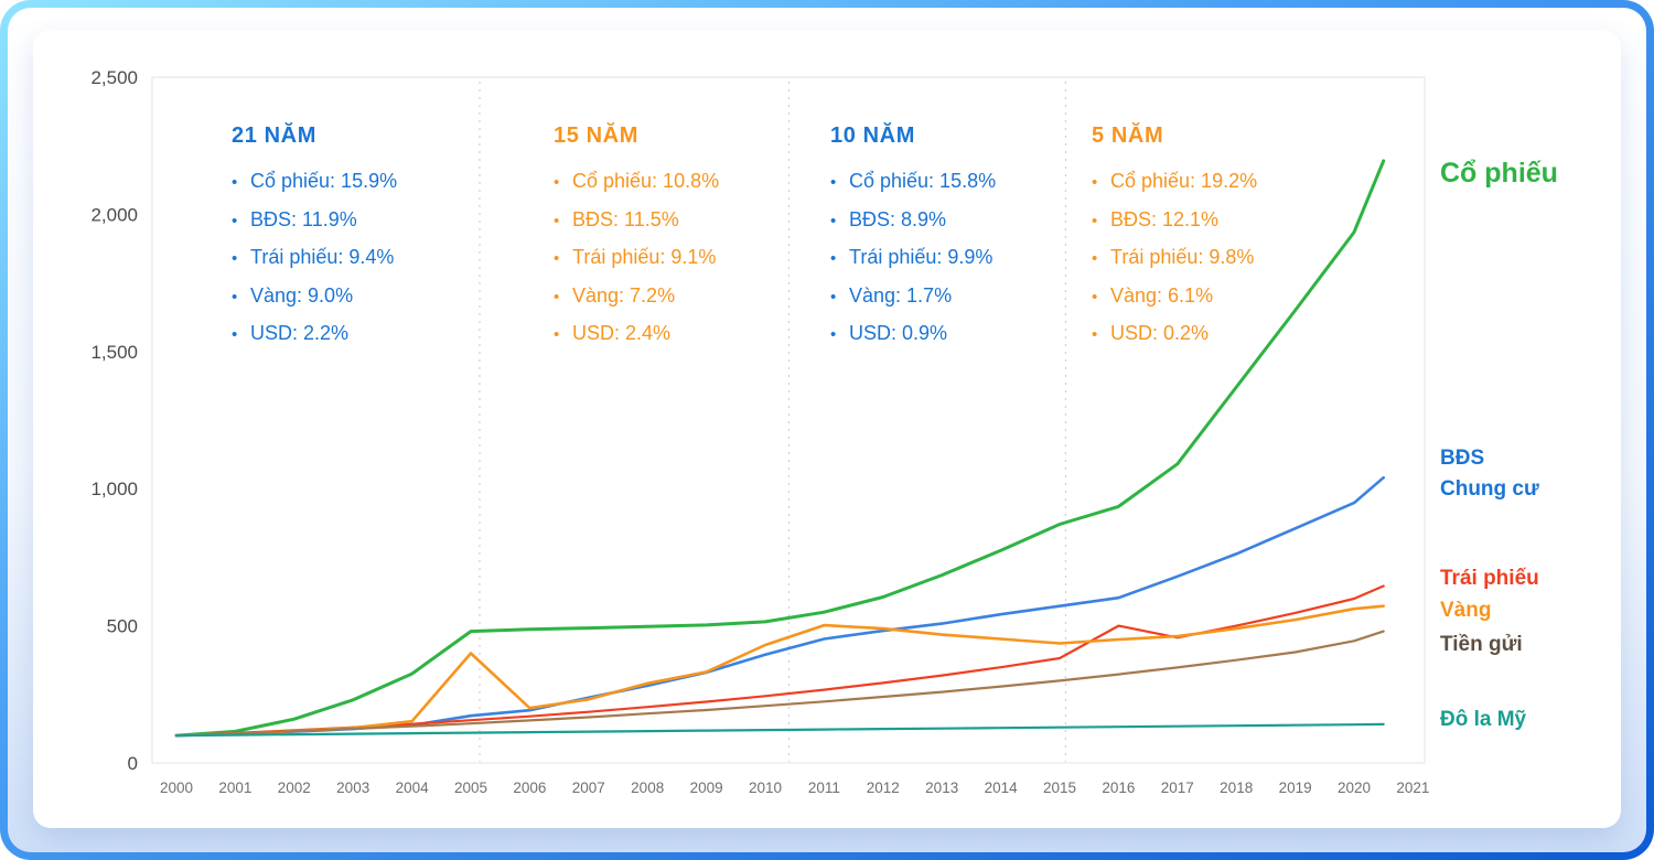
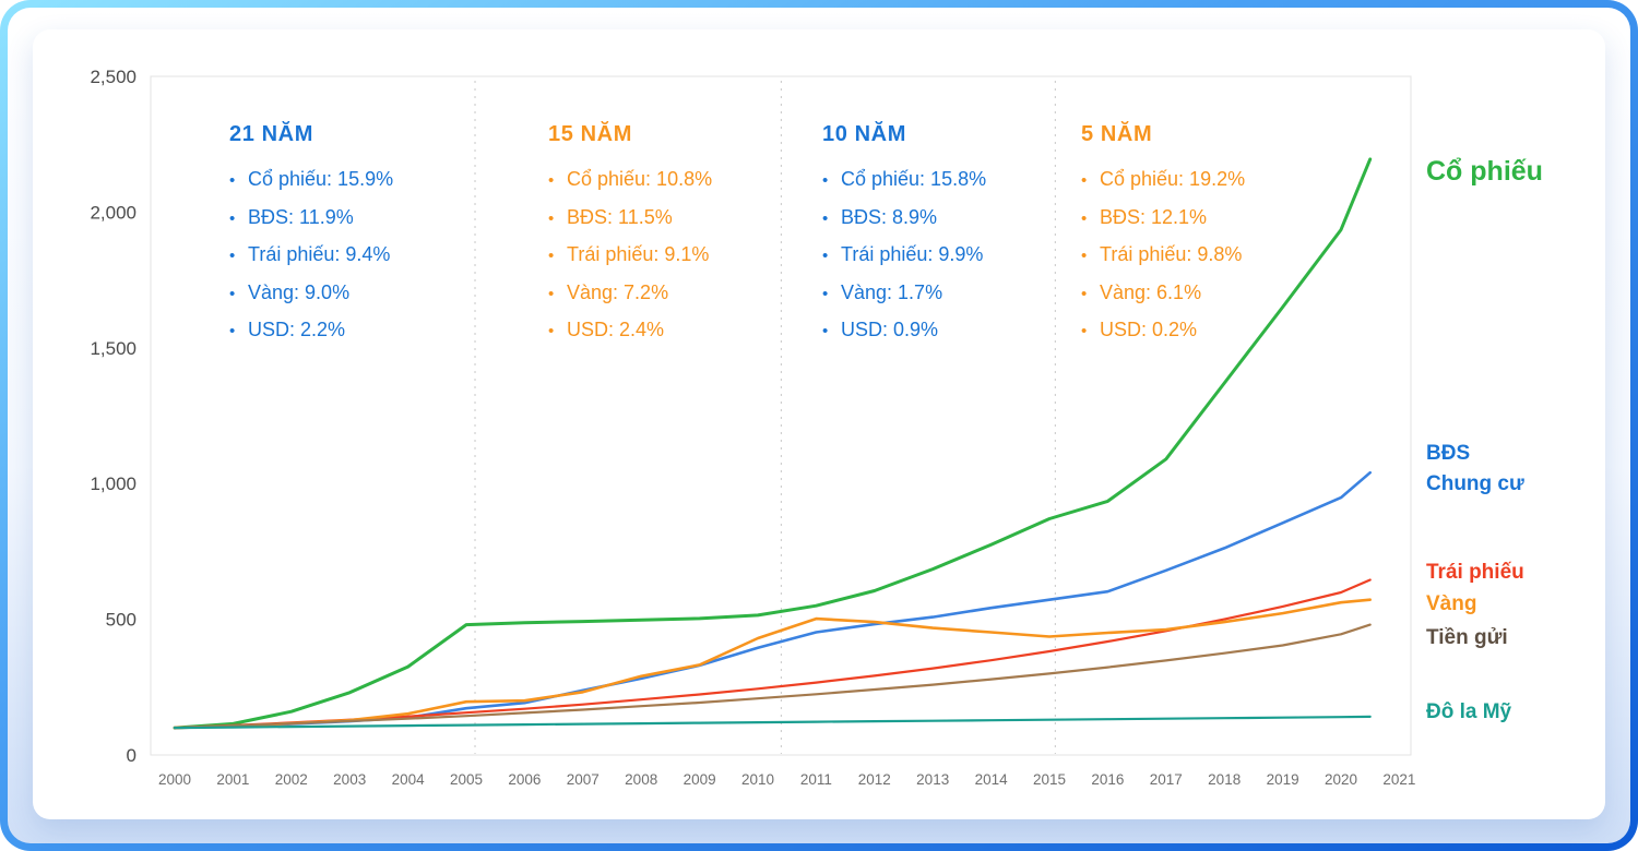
Vàng/2005: 400 -> 200
Trái phiếu/2016: 500 -> 420
